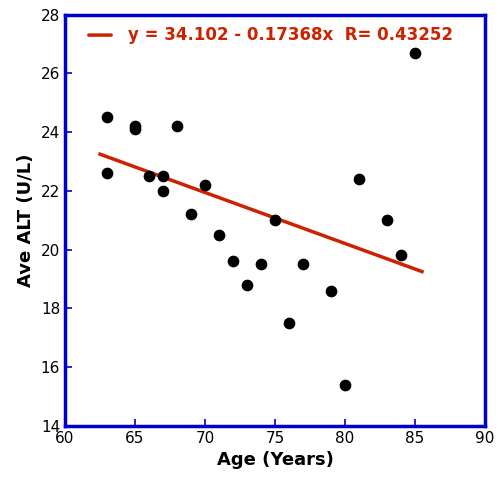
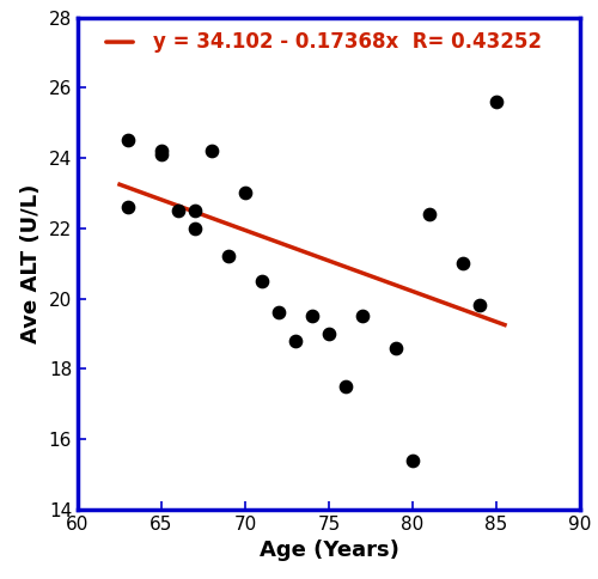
70: 22.2 -> 23.0
75: 21.0 -> 19.0
85: 26.7 -> 25.6
